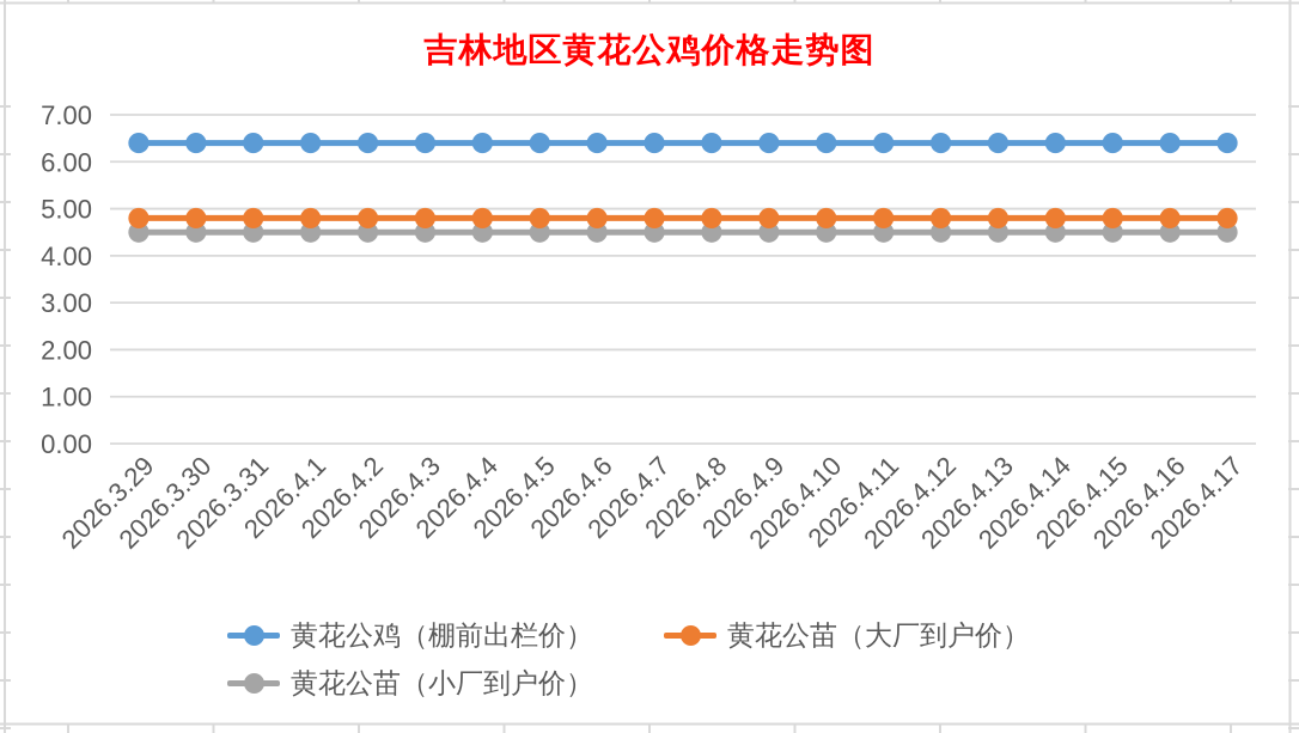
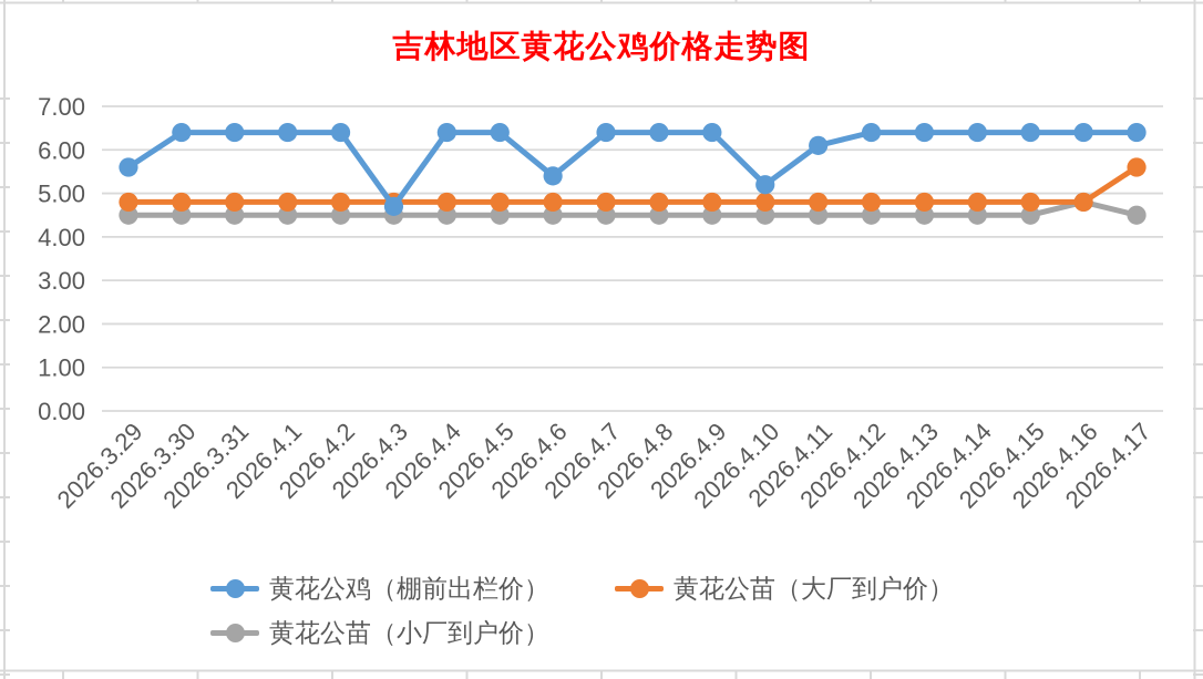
黄花公鸡（棚前出栏价）/2026.3.29: 6.4 -> 5.6
黄花公鸡（棚前出栏价）/2026.4.3: 6.4 -> 4.7
黄花公鸡（棚前出栏价）/2026.4.6: 6.4 -> 5.4
黄花公鸡（棚前出栏价）/2026.4.10: 6.4 -> 5.2
黄花公鸡（棚前出栏价）/2026.4.11: 6.4 -> 6.1
黄花公苗（小厂到户价）/2026.4.16: 4.5 -> 4.8
黄花公苗（大厂到户价）/2026.4.17: 4.8 -> 5.6
